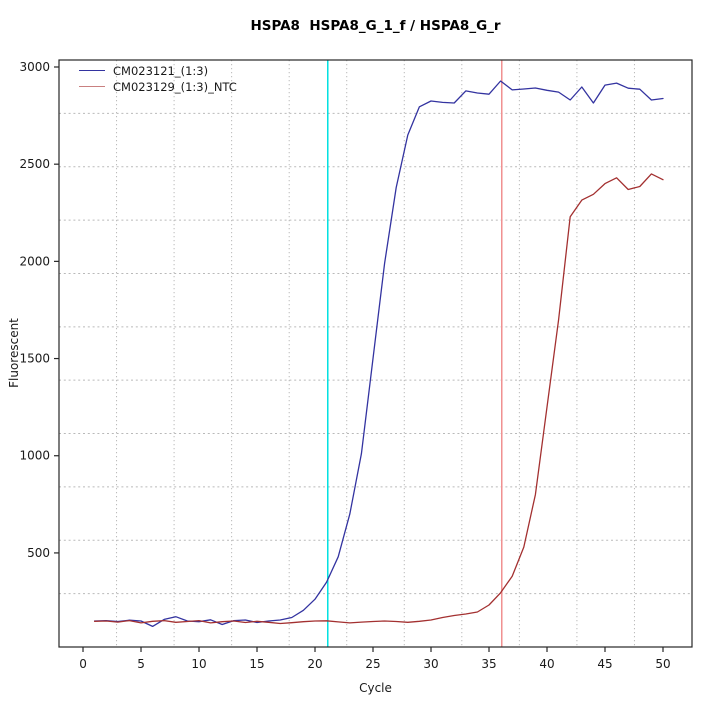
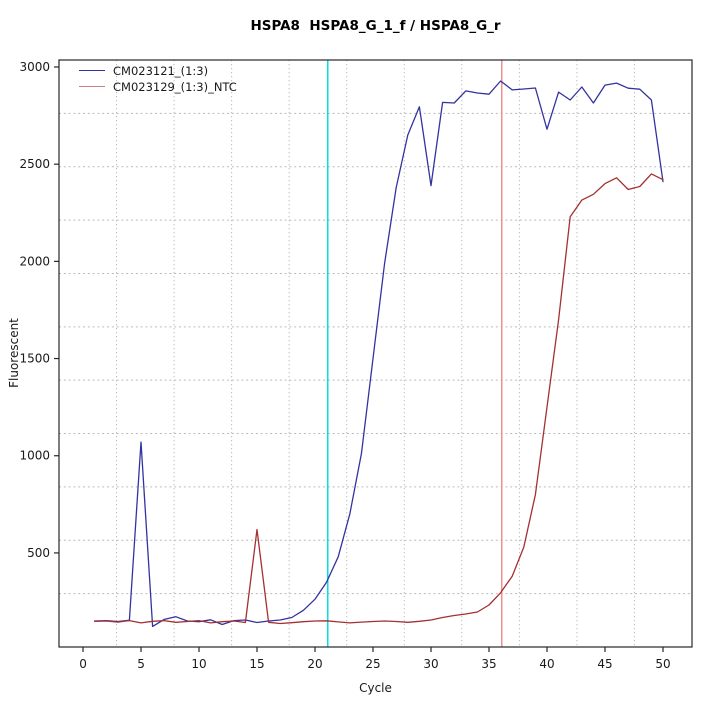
CM023121_(1:3)/5: 150 -> 1070
CM023129_(1:3)_NTC/15: 150 -> 620
CM023121_(1:3)/30: 2820 -> 2390
CM023121_(1:3)/40: 2880 -> 2680
CM023121_(1:3)/50: 2840 -> 2410
